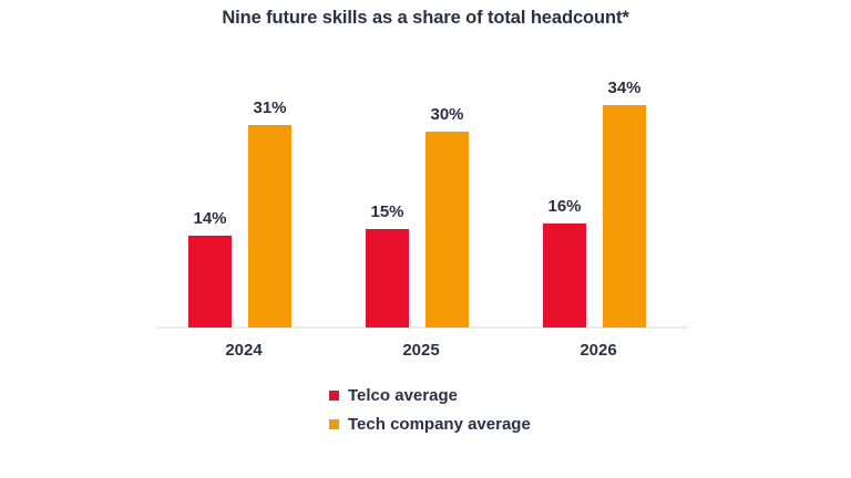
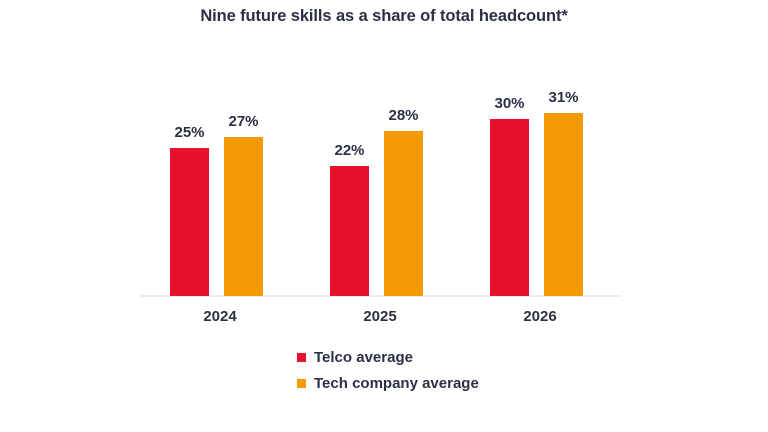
Telco average/2024: 14% -> 25%
Tech company average/2024: 31% -> 27%
Telco average/2025: 15% -> 22%
Tech company average/2025: 30% -> 28%
Telco average/2026: 16% -> 30%
Tech company average/2026: 34% -> 31%
